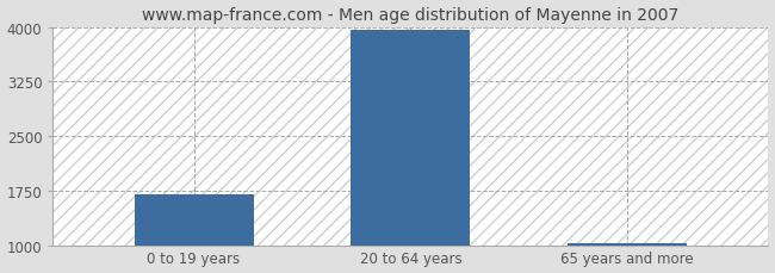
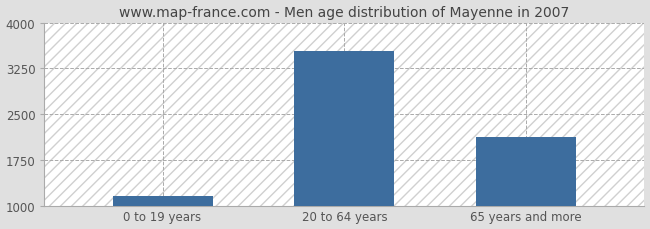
0 to 19 years: 1700 -> 1160
20 to 64 years: 3960 -> 3540
65 years and more: 1020 -> 2120
